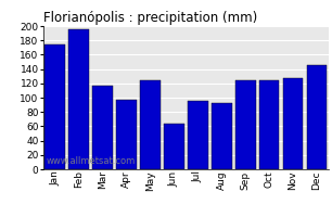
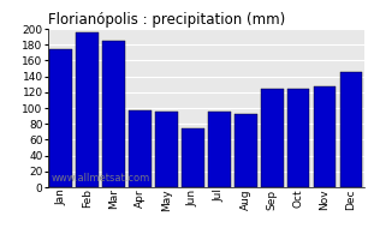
Mar: 116 -> 185
May: 124 -> 96
Jun: 64 -> 74
